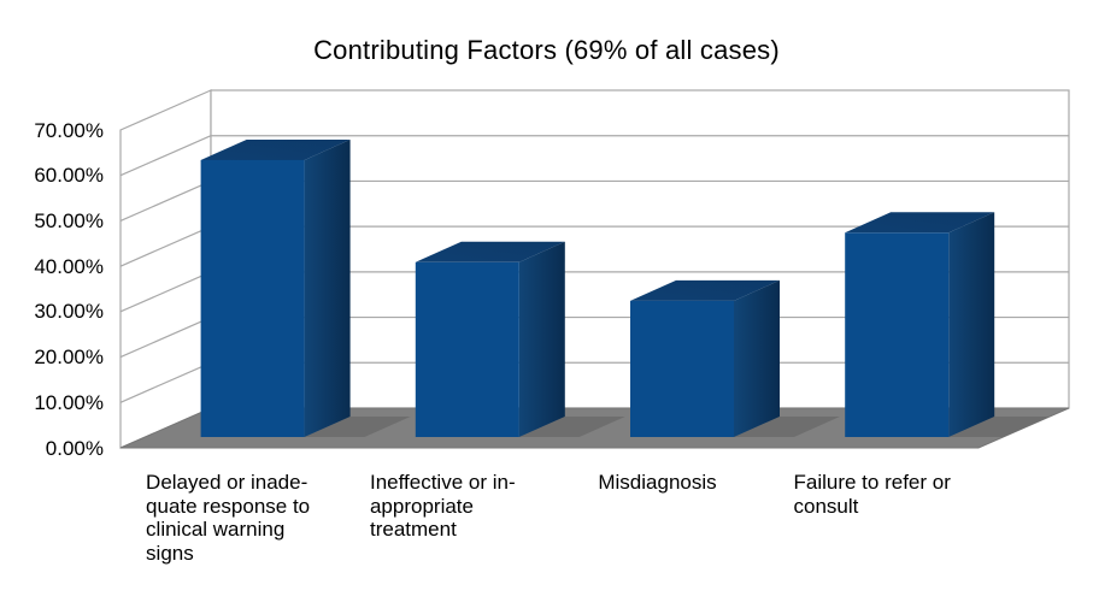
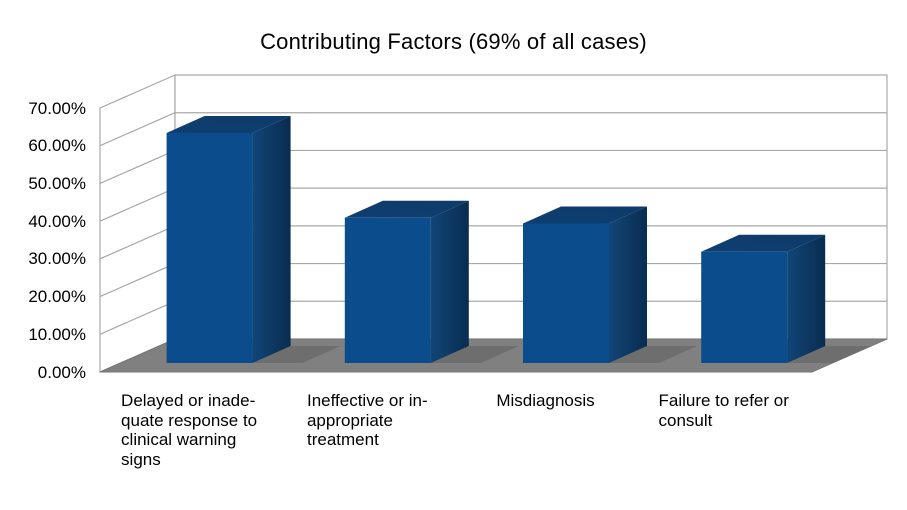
Misdiagnosis: 30% -> 37%
Failure to refer or consult: 45% -> 30%
